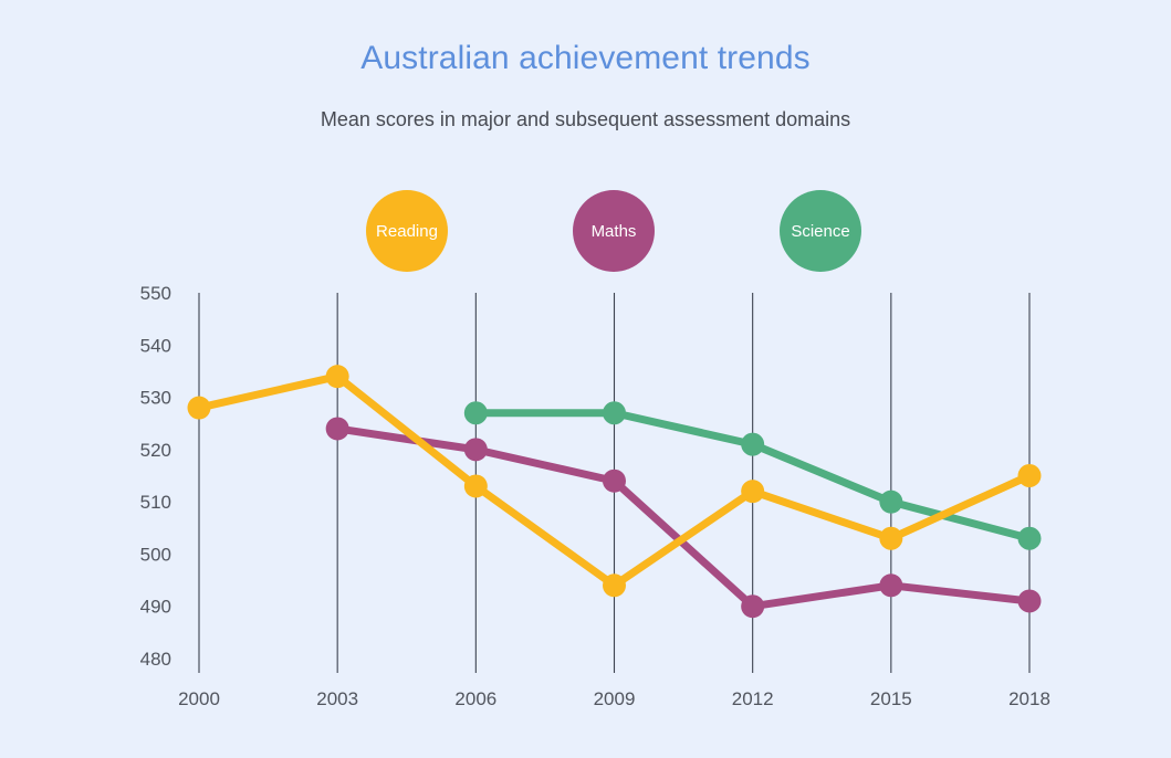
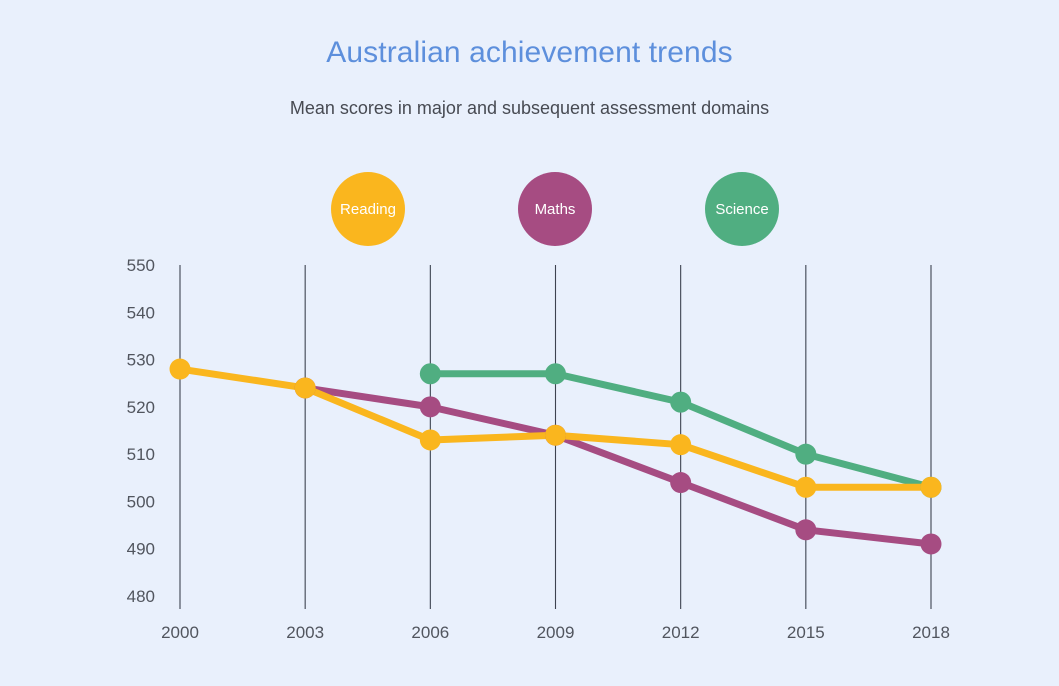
Reading/2003: 534 -> 524
Reading/2009: 494 -> 514
Maths/2012: 490 -> 504
Reading/2018: 515 -> 503
